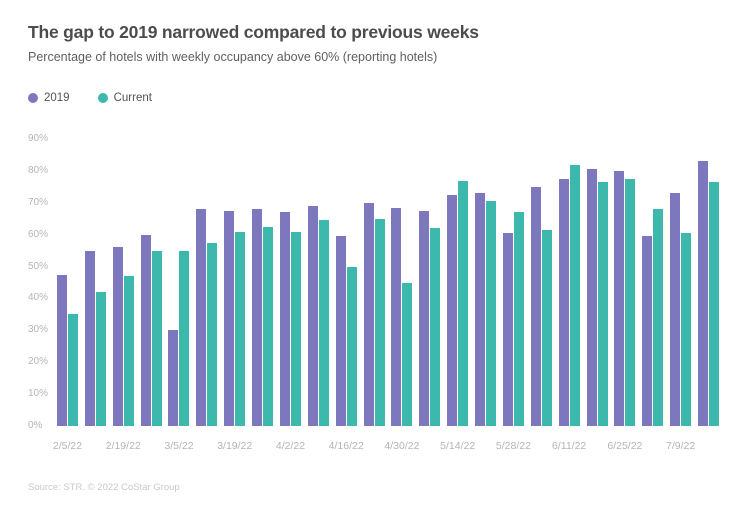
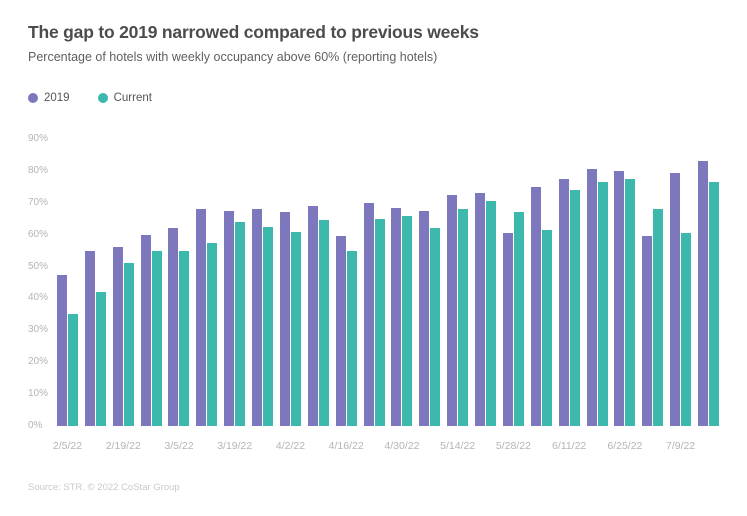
Current/2/19/22: 47% -> 51%
2019/3/5/22: 30% -> 62%
Current/3/19/22: 61% -> 64%
Current/4/16/22: 50% -> 55%
Current/4/30/22: 45% -> 66%
Current/5/14/22: 77% -> 68%
Current/6/11/22: 82% -> 74%
2019/7/9/22: 73% -> 80%
